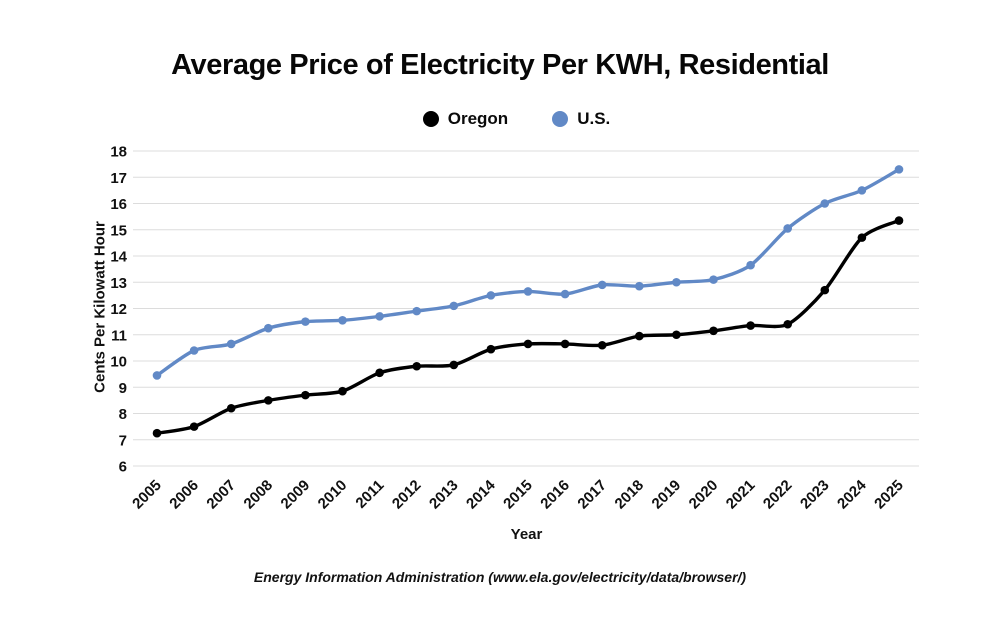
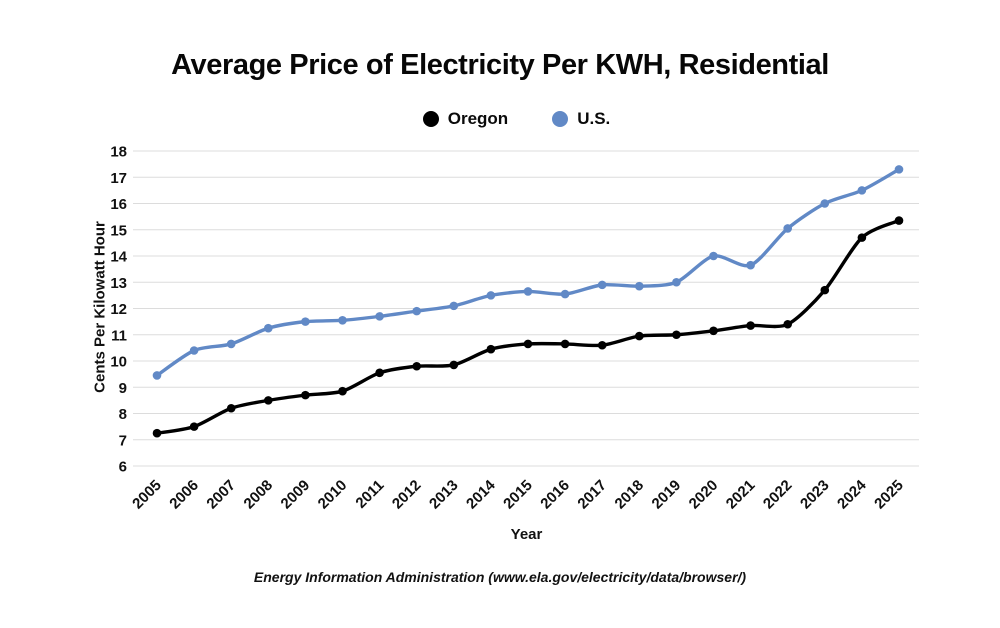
U.S./2020: 13.1 -> 14.0
